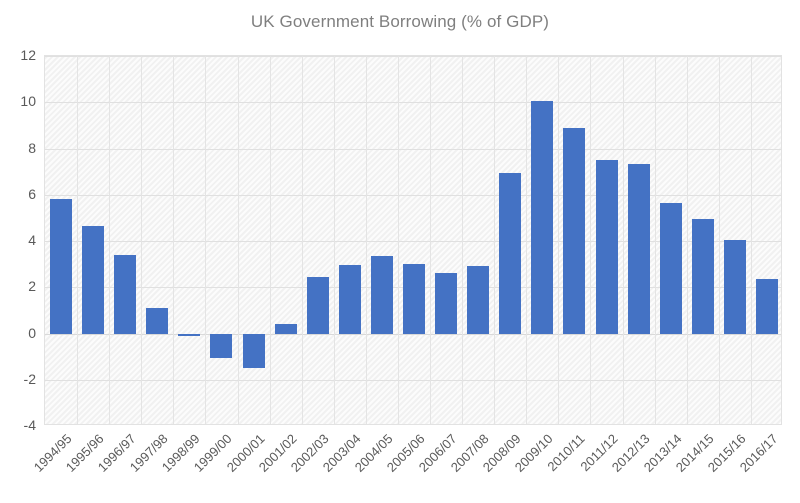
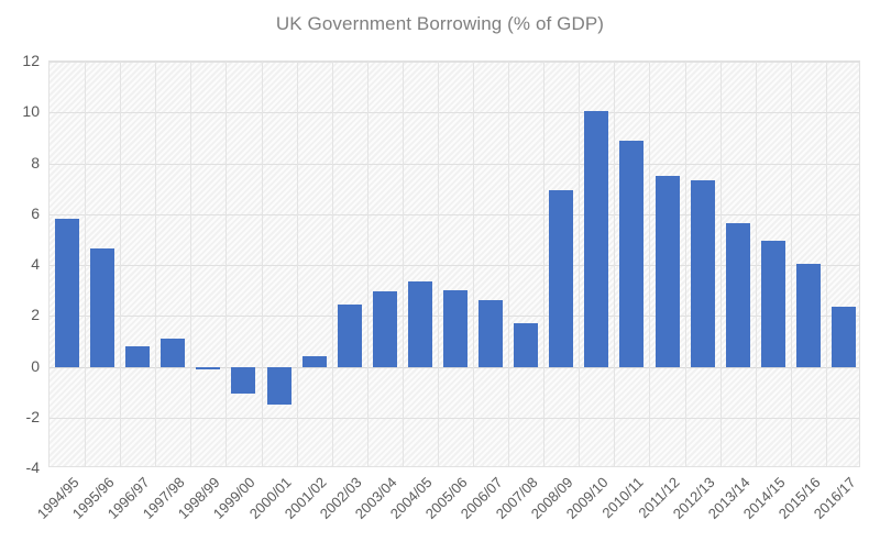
1996/97: 3.4 -> 0.8
2007/08: 2.9 -> 1.7
